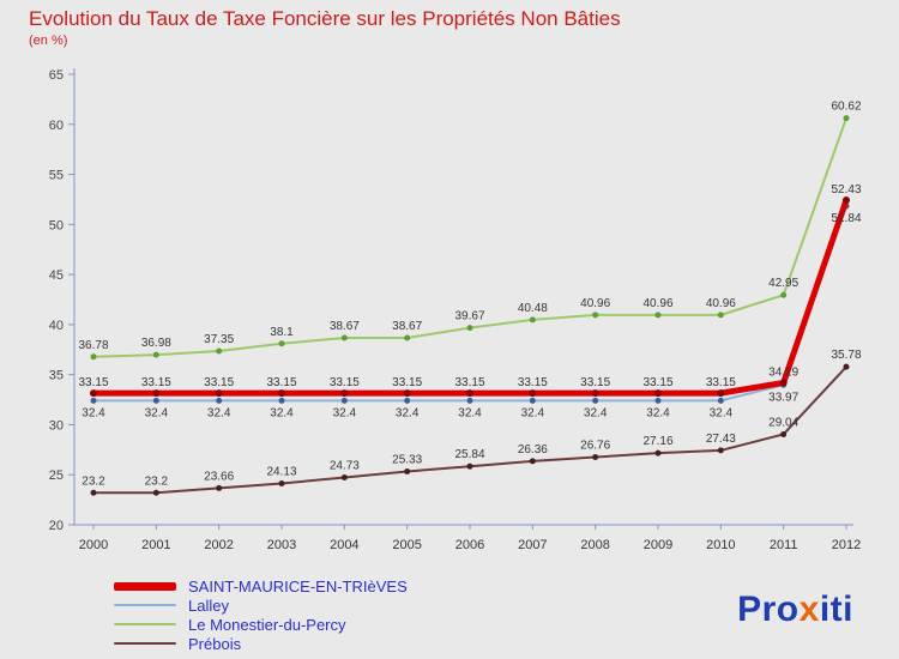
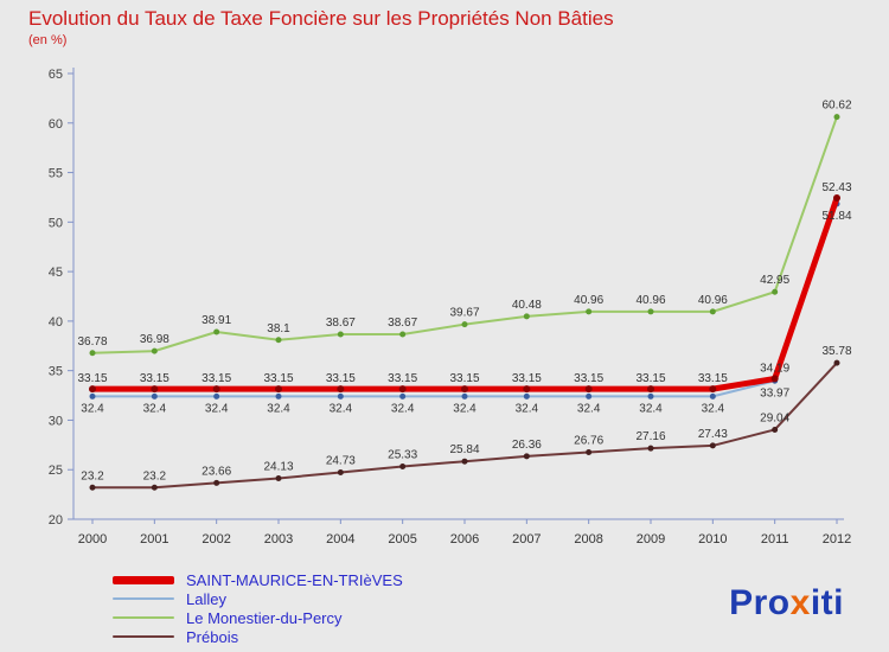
Le Monestier-du-Percy/2002: 37.35 -> 38.91
